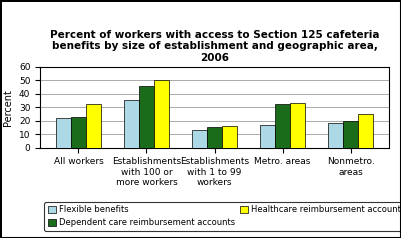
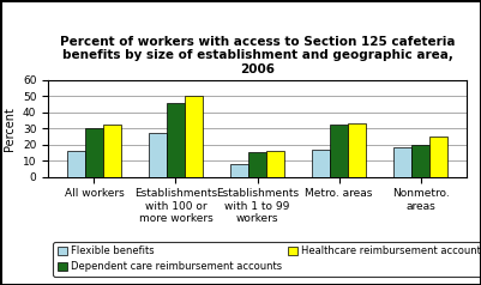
Flexible benefits/All workers: 22 -> 16
Dependent care reimbursement accounts/All workers: 23 -> 30
Flexible benefits/Establishments with 100 or more workers: 35 -> 27
Flexible benefits/Establishments with 1 to 99 workers: 13 -> 8
